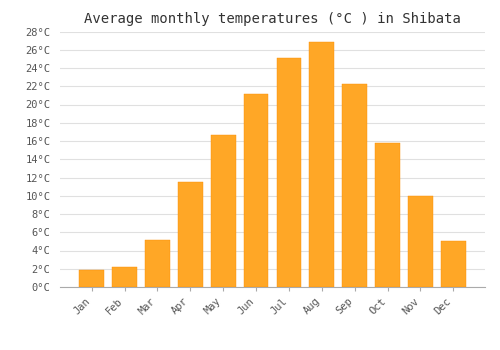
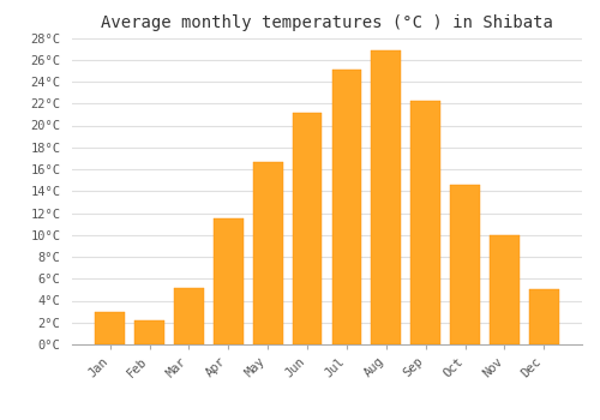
Jan: 1.9°C -> 3.0°C
Oct: 15.8°C -> 14.6°C
